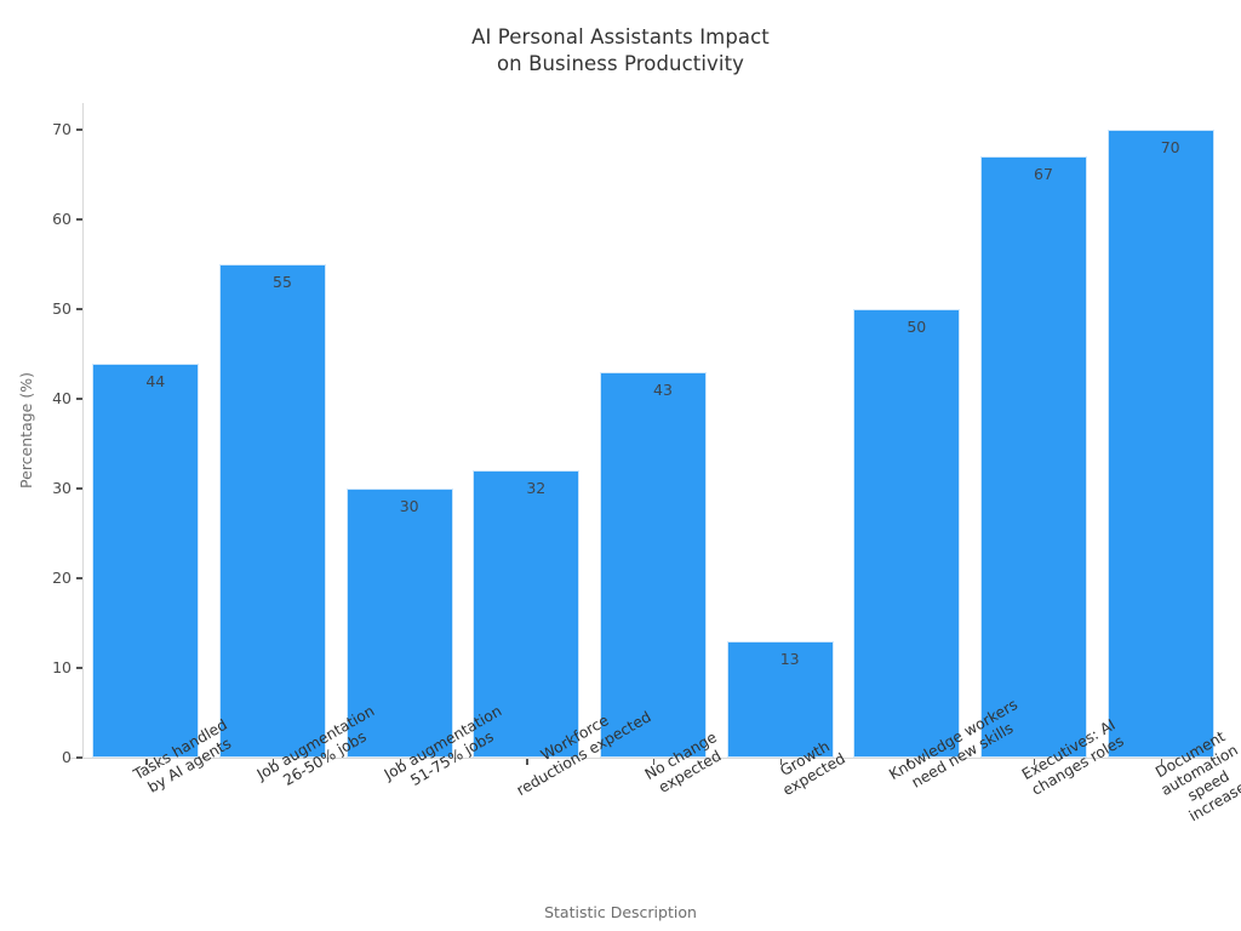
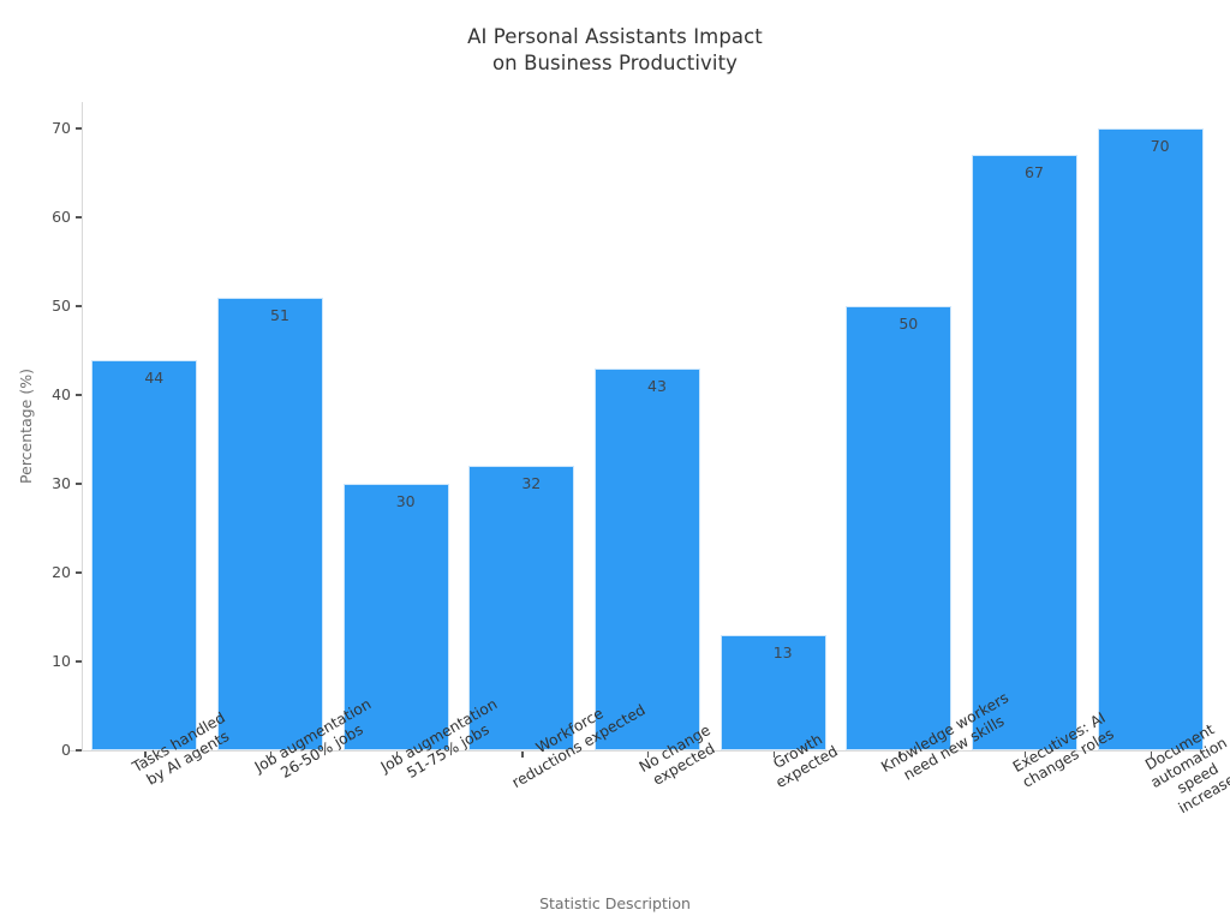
Job augmentation 26-50% jobs: 55 -> 51
